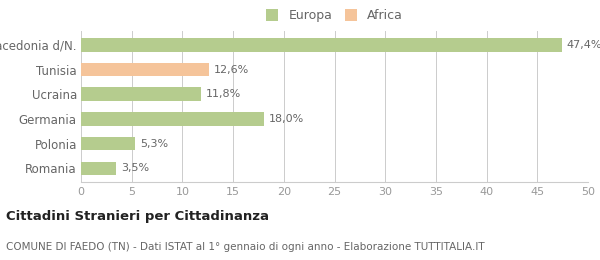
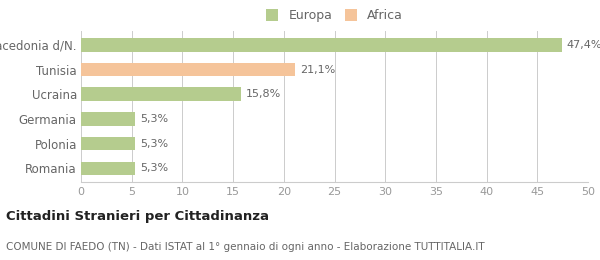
Tunisia: 12,6% -> 21,1%
Ucraina: 11,8% -> 15,8%
Germania: 18,0% -> 5,3%
Romania: 3,5% -> 5,3%
